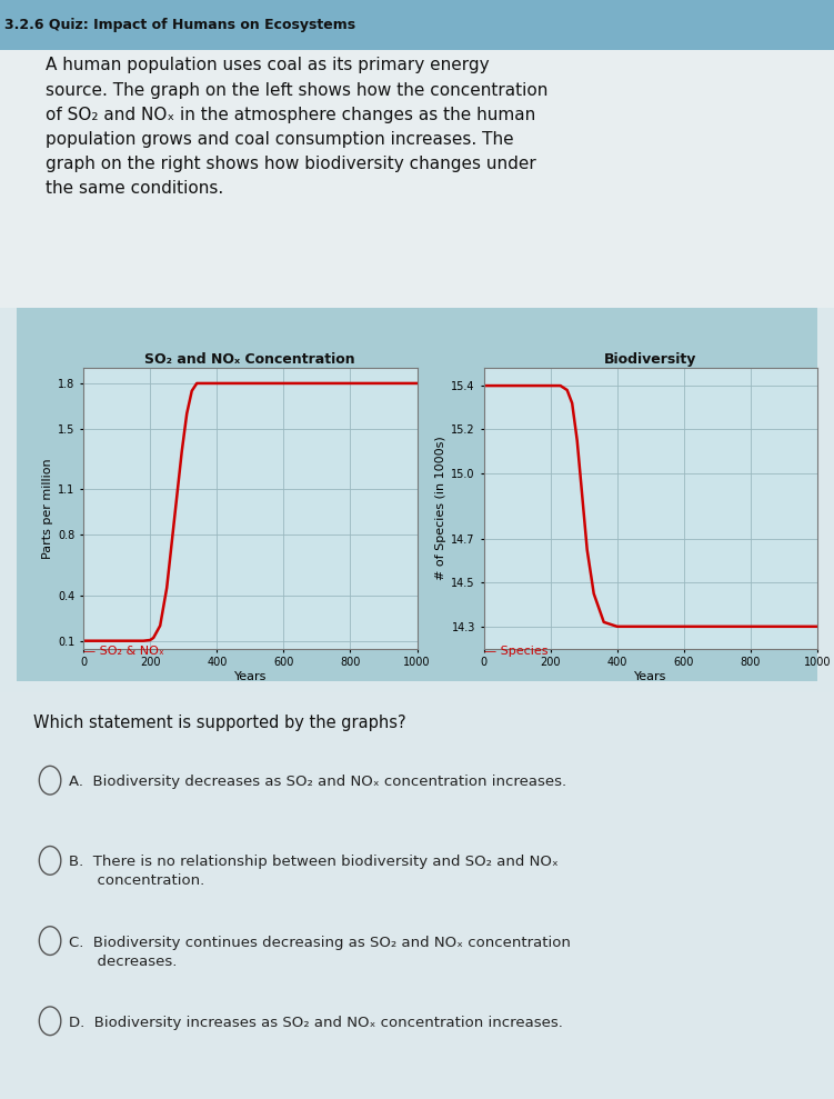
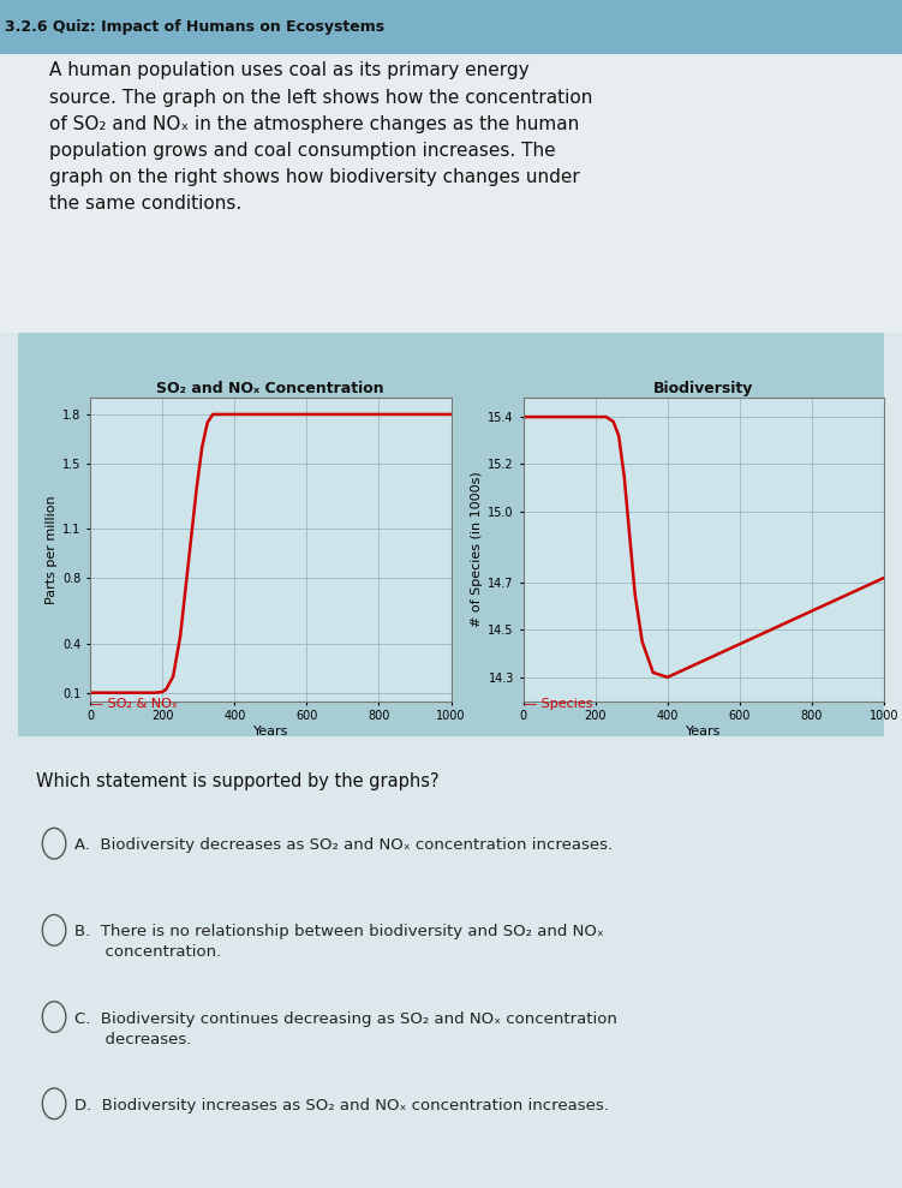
Biodiversity/1000: 14.30 -> 14.72
